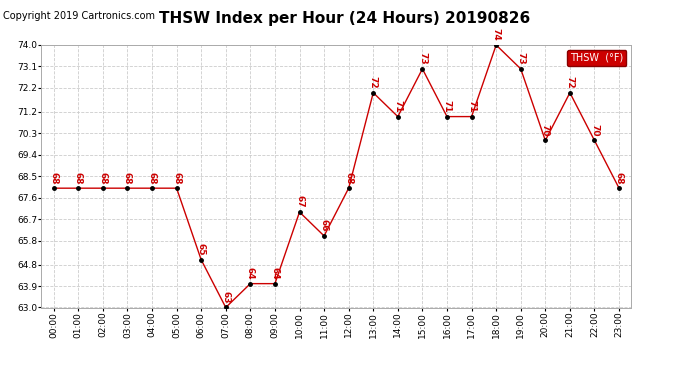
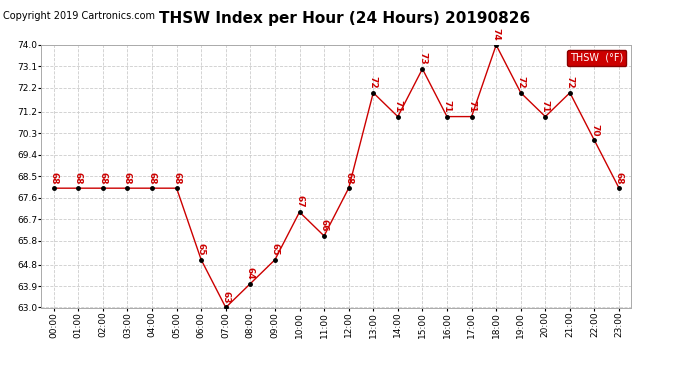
09:00: 64 -> 65
19:00: 73 -> 72
20:00: 70 -> 71
